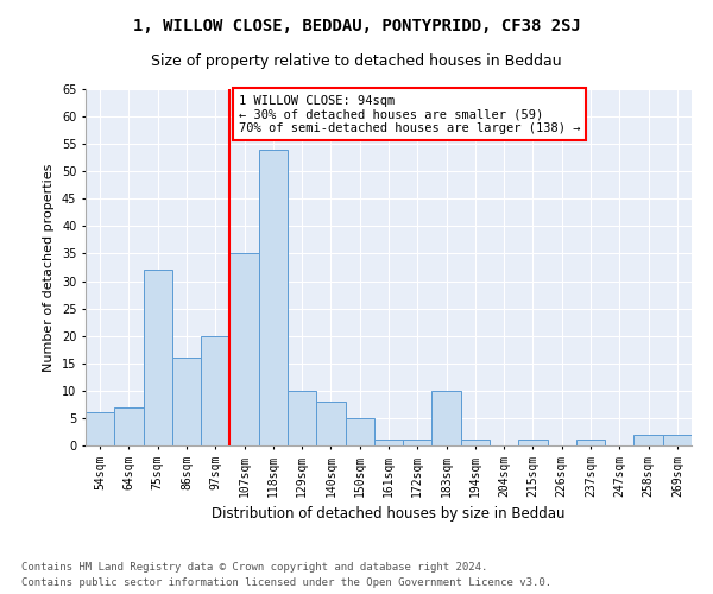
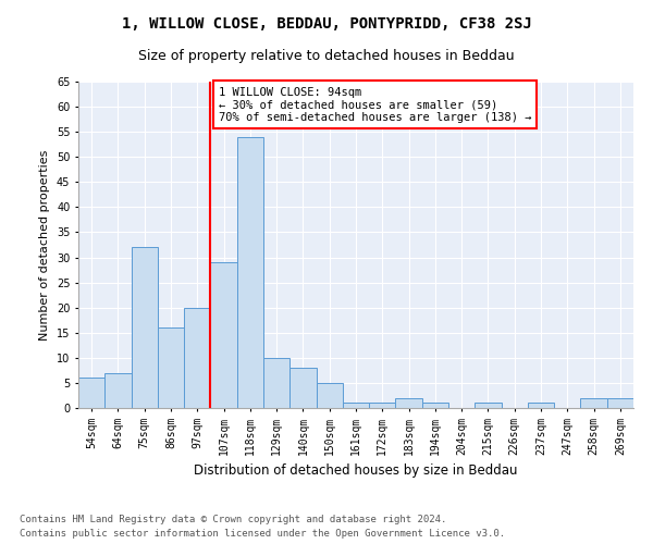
107sqm: 35 -> 29
183sqm: 10 -> 2
